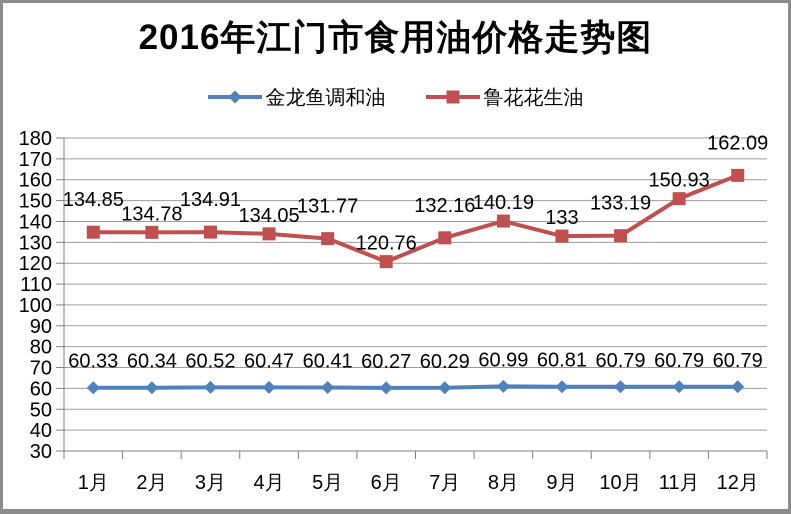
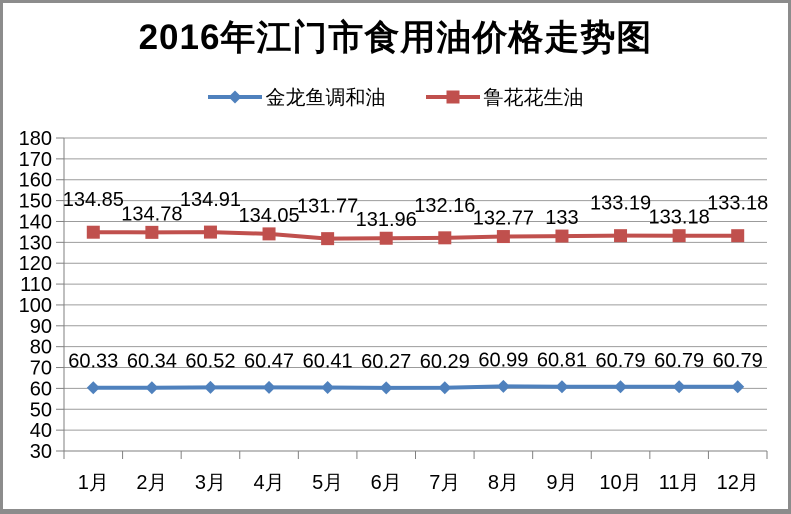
鲁花花生油/6月: 120.76 -> 131.96
鲁花花生油/8月: 140.19 -> 132.77
鲁花花生油/11月: 150.93 -> 133.18
鲁花花生油/12月: 162.09 -> 133.18
